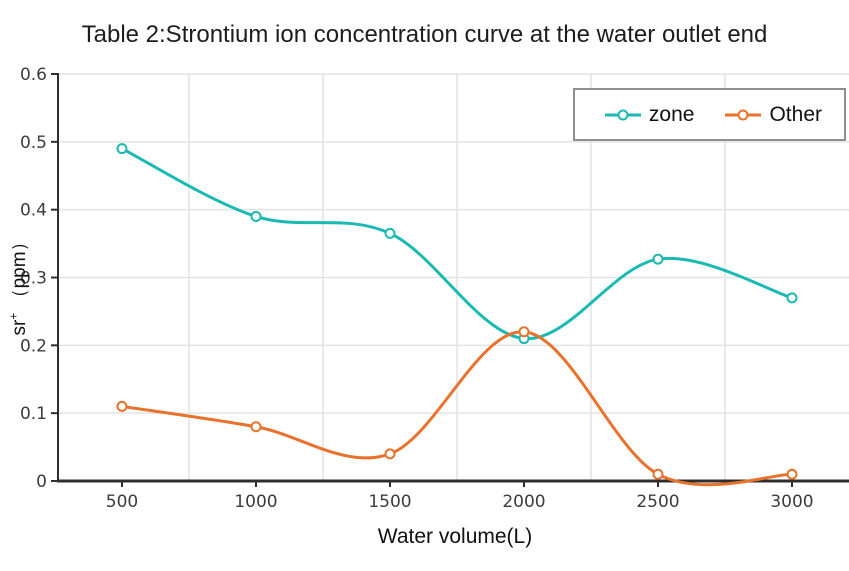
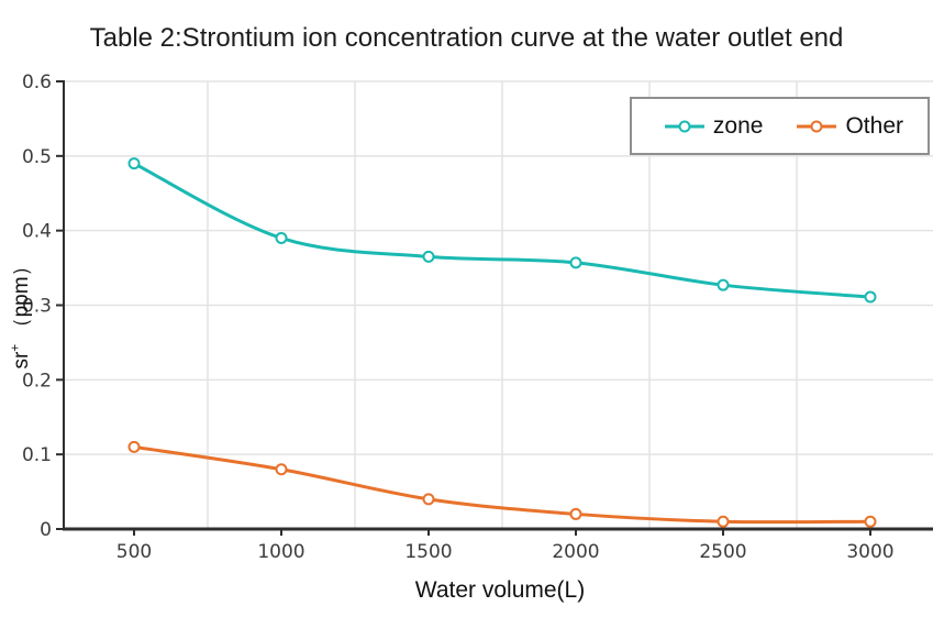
zone/2000: 0.21 -> 0.36
Other/2000: 0.22 -> 0.02
zone/3000: 0.27 -> 0.31
